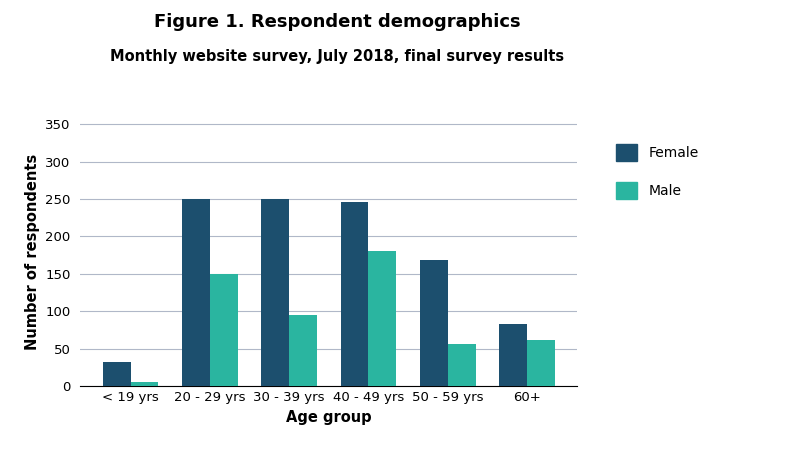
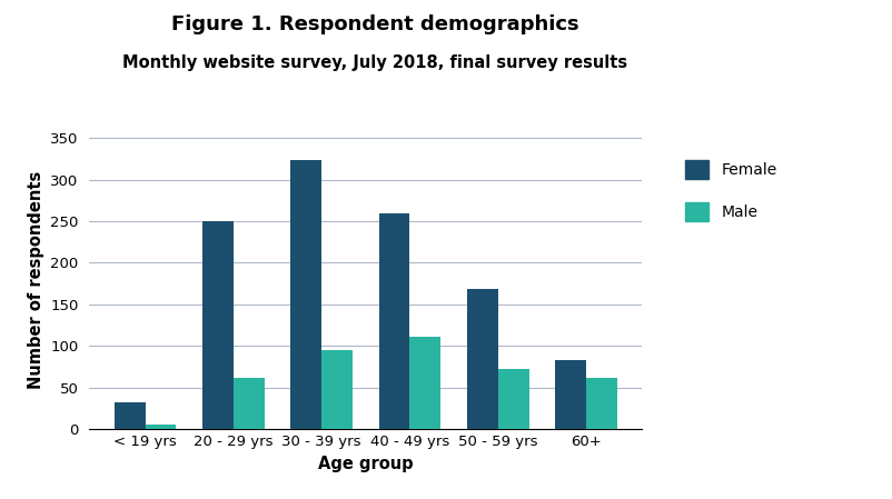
Male/20 - 29 yrs: 150 -> 62
Female/30 - 39 yrs: 250 -> 323
Female/40 - 49 yrs: 246 -> 259
Male/40 - 49 yrs: 180 -> 111
Male/50 - 59 yrs: 56 -> 72
